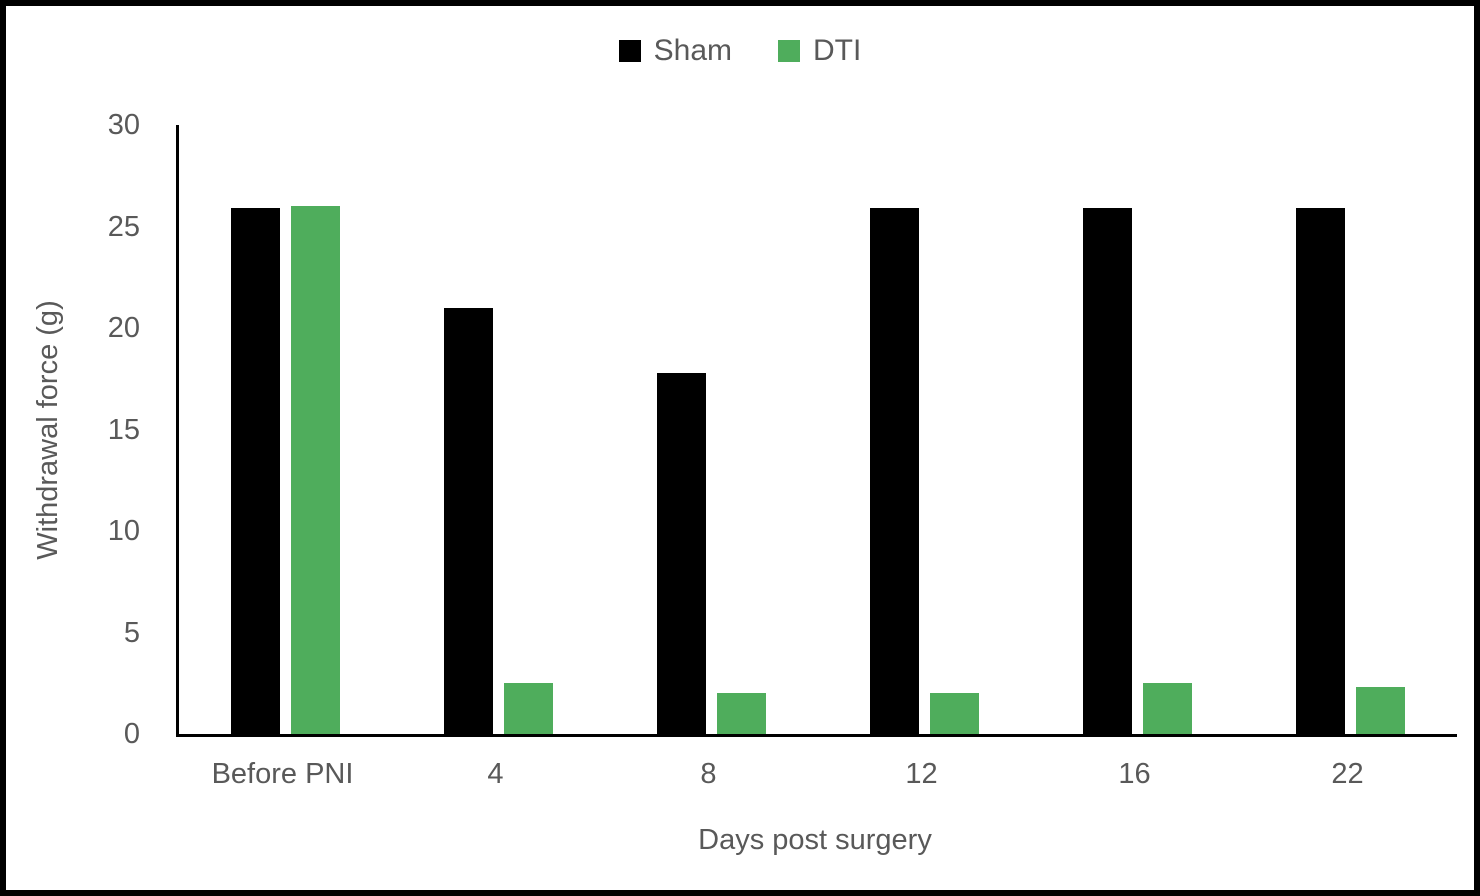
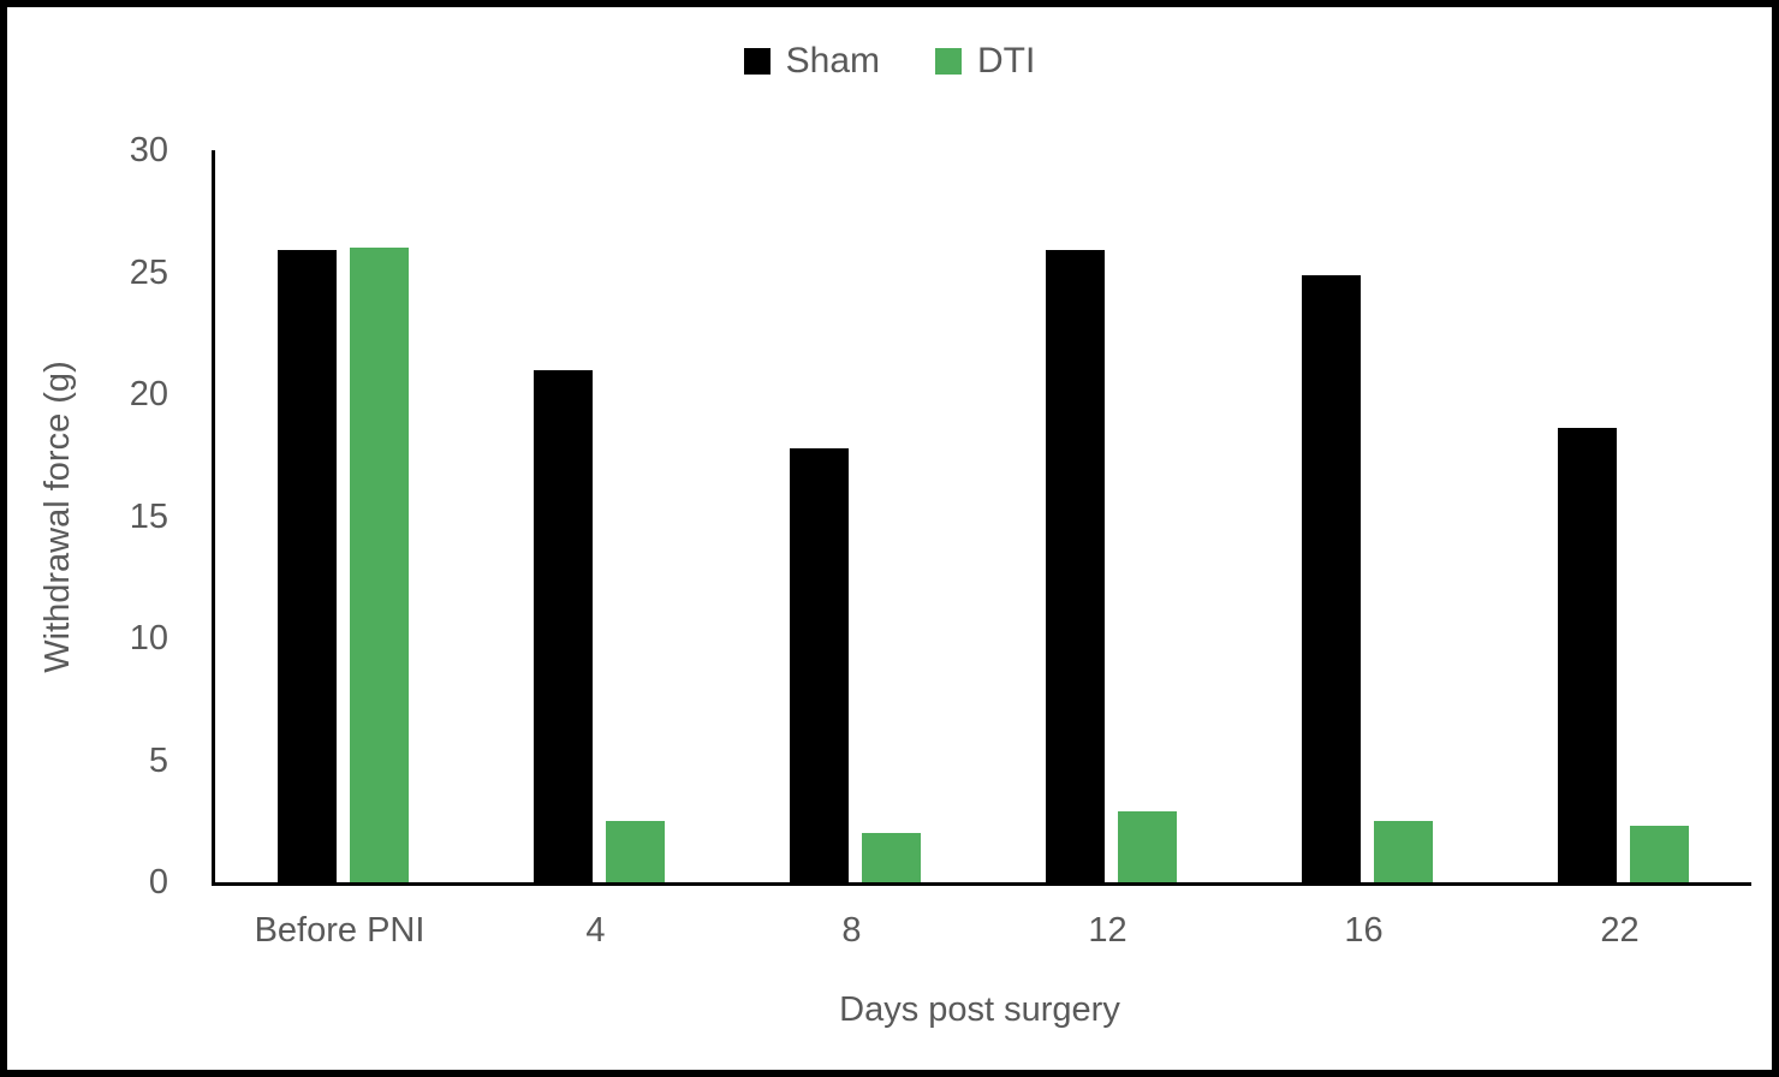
DTI/12: 2.0 -> 2.9
Sham/16: 25.9 -> 24.9
Sham/22: 25.9 -> 18.6
